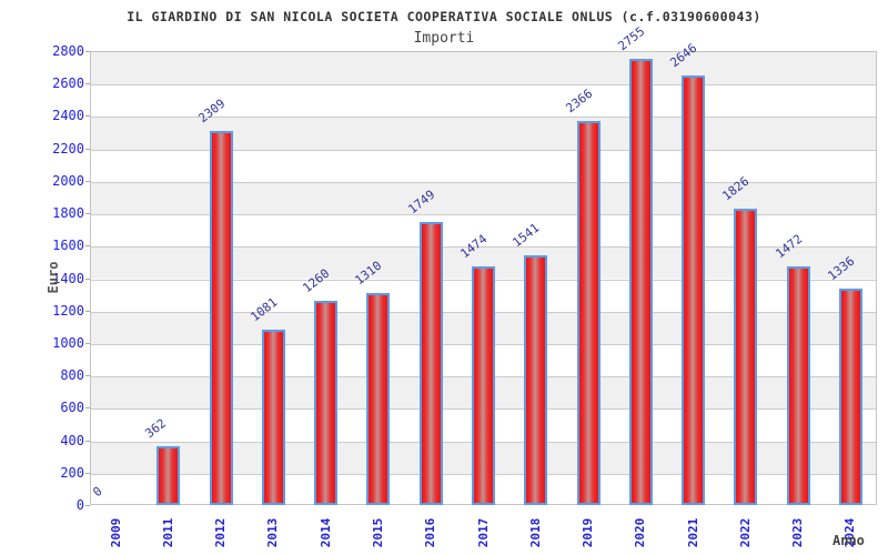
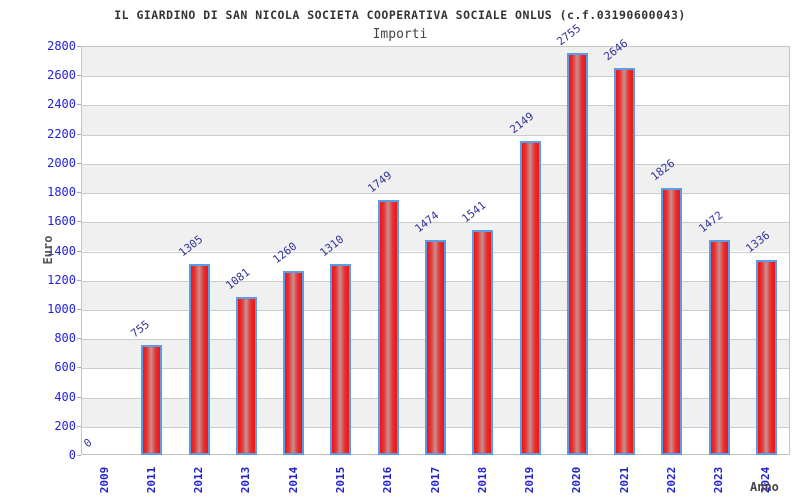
2011: 362 -> 755
2012: 2309 -> 1305
2019: 2366 -> 2149
